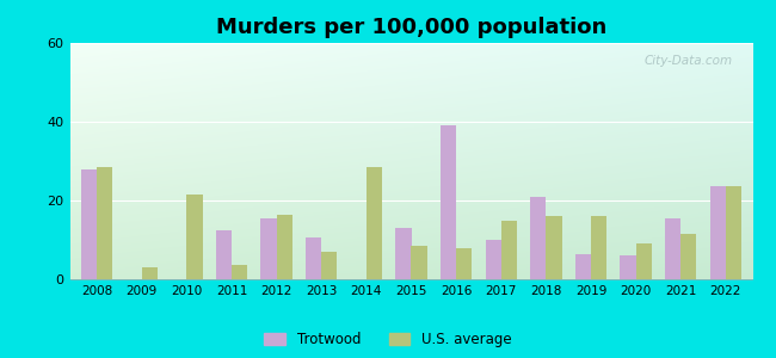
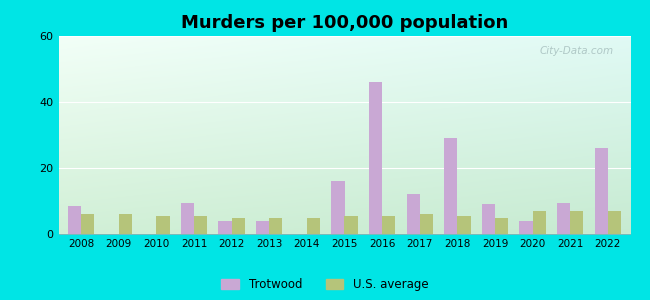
Trotwood/2008: 28.0 -> 8.5
U.S. average/2008: 28.5 -> 6.0
U.S. average/2009: 3.0 -> 6.0
U.S. average/2010: 21.5 -> 5.5
Trotwood/2011: 12.5 -> 9.5
U.S. average/2011: 3.5 -> 5.5
Trotwood/2012: 15.5 -> 4.0
U.S. average/2012: 16.5 -> 5.0
Trotwood/2013: 10.5 -> 4.0
U.S. average/2013: 7.0 -> 5.0
U.S. average/2014: 28.5 -> 5.0
Trotwood/2015: 13.0 -> 16.0
U.S. average/2015: 8.5 -> 5.5
Trotwood/2016: 39.0 -> 46.0
U.S. average/2016: 8.0 -> 5.5
Trotwood/2017: 10.0 -> 12.0
U.S. average/2017: 15.0 -> 6.0
Trotwood/2018: 21.0 -> 29.0
U.S. average/2018: 16.0 -> 5.5
Trotwood/2019: 6.5 -> 9.0
U.S. average/2019: 16.0 -> 5.0
Trotwood/2020: 6.0 -> 4.0
U.S. average/2020: 9.0 -> 7.0
Trotwood/2021: 15.5 -> 9.5
U.S. average/2021: 11.5 -> 7.0
Trotwood/2022: 23.5 -> 26.0
U.S. average/2022: 23.5 -> 7.0
